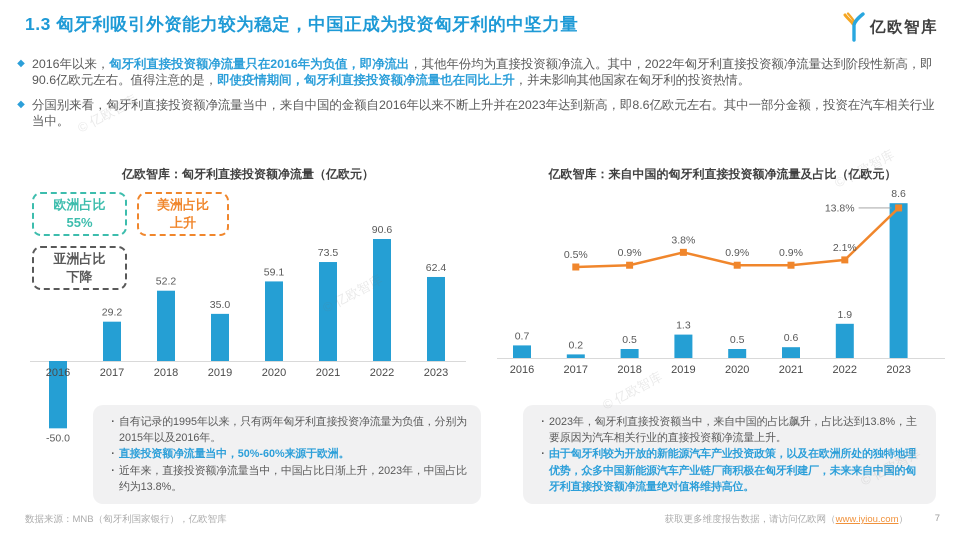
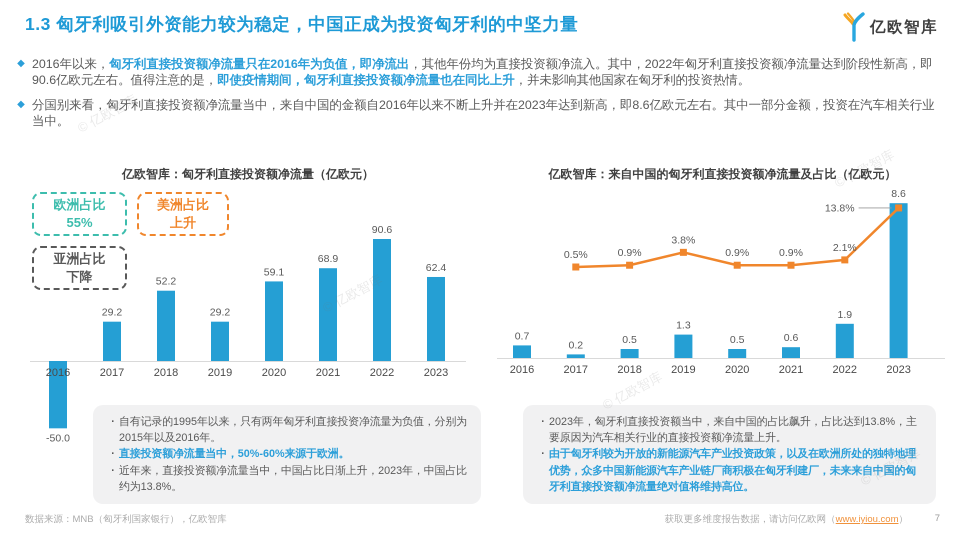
亿欧智库：匈牙利直接投资额净流量（亿欧元）/2019: 35.0 -> 29.2
亿欧智库：匈牙利直接投资额净流量（亿欧元）/2021: 73.5 -> 68.9
